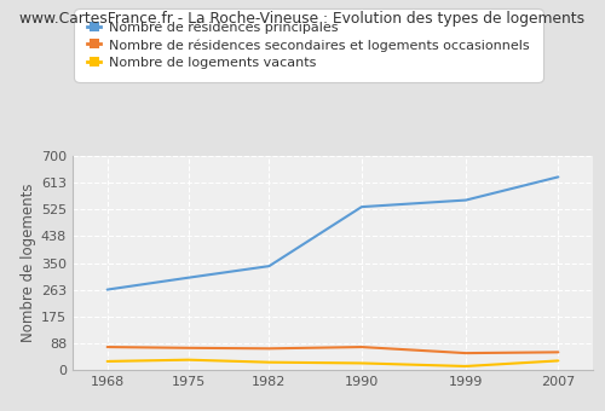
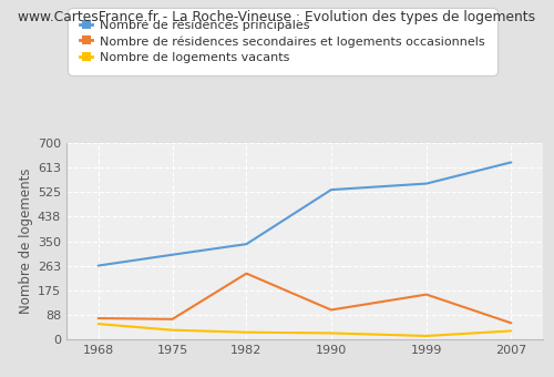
Nombre de logements vacants/1968: 28 -> 55
Nombre de résidences secondaires et logements occasionnels/1982: 70 -> 235
Nombre de résidences secondaires et logements occasionnels/1990: 75 -> 105
Nombre de résidences secondaires et logements occasionnels/1999: 55 -> 160
